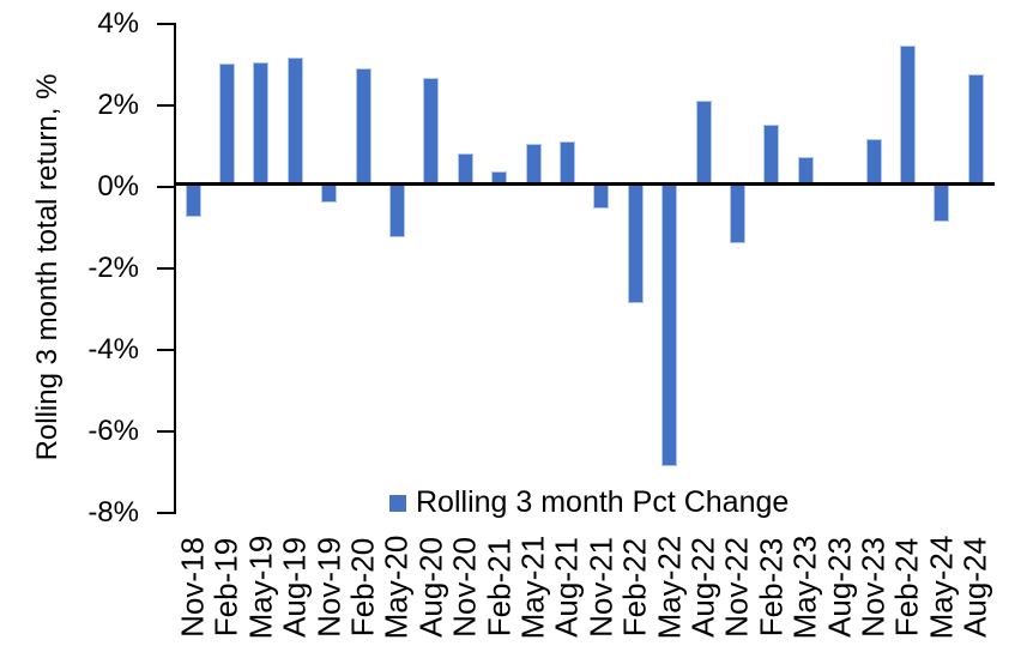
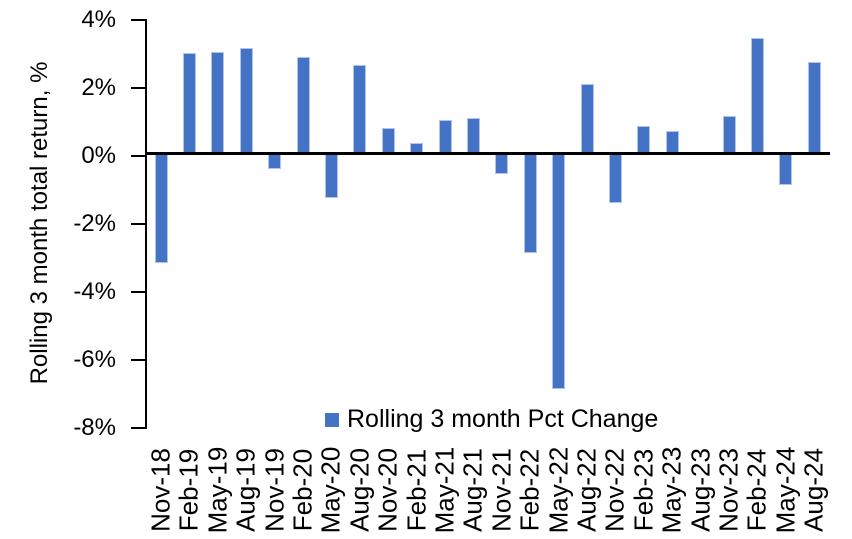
Nov-18: -0.8% -> -3.2%
Feb-23: 1.4% -> 0.8%
